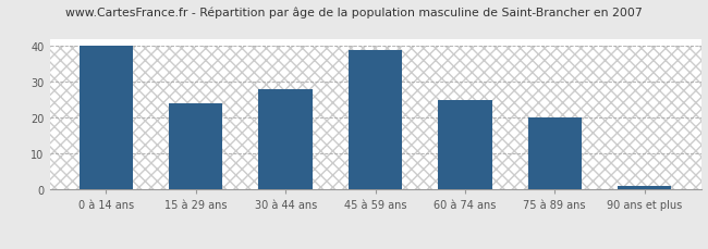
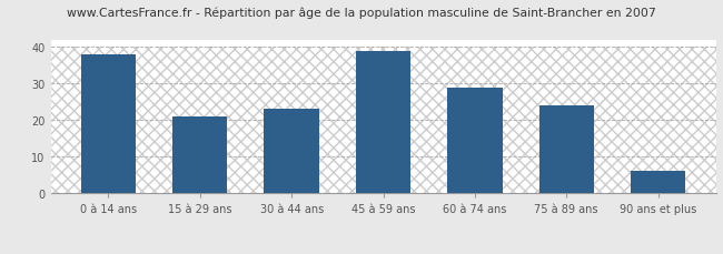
0 à 14 ans: 40 -> 38
15 à 29 ans: 24 -> 21
30 à 44 ans: 28 -> 23
60 à 74 ans: 25 -> 29
75 à 89 ans: 20 -> 24
90 ans et plus: 1 -> 6
